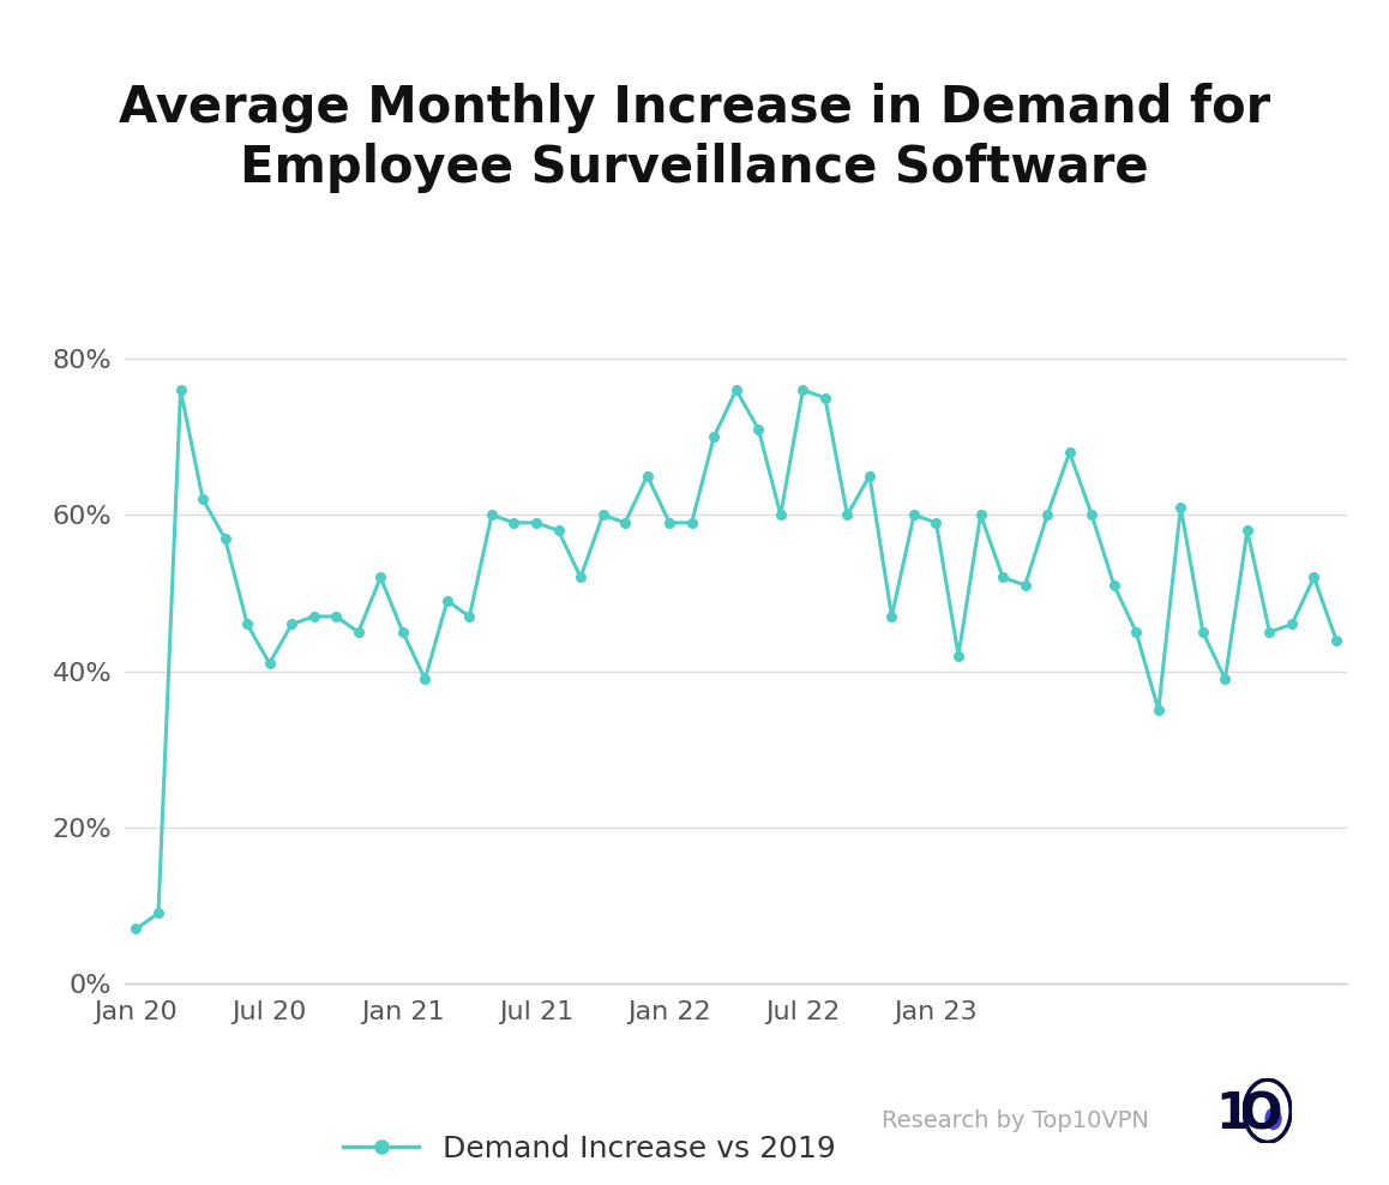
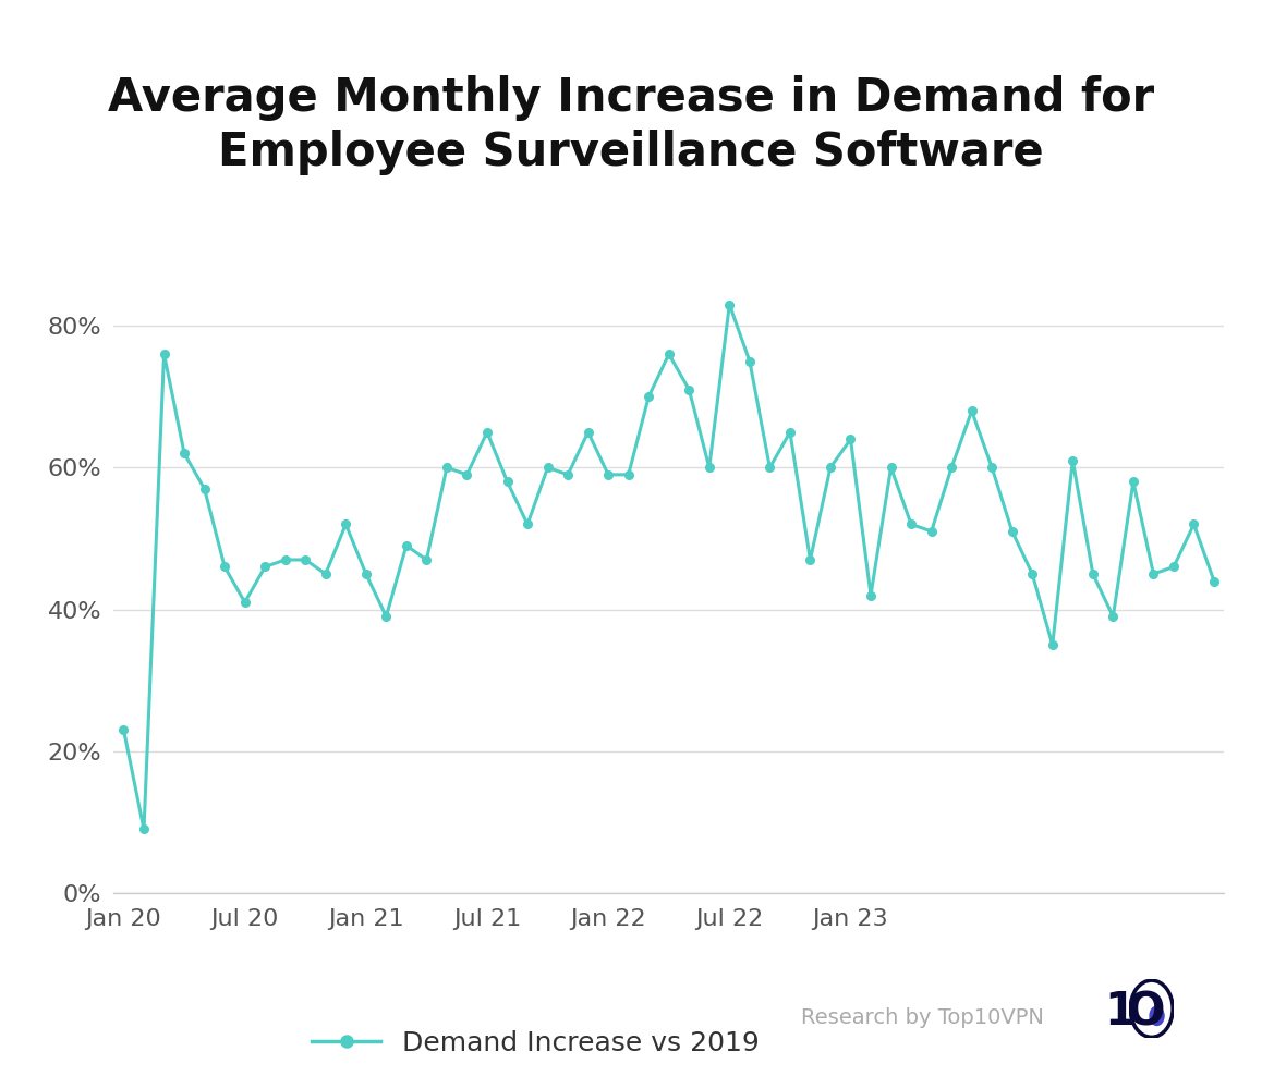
Jan 20: 7% -> 23%
Jul 21: 59% -> 65%
Jul 22: 76% -> 83%
Jan 23: 59% -> 64%
